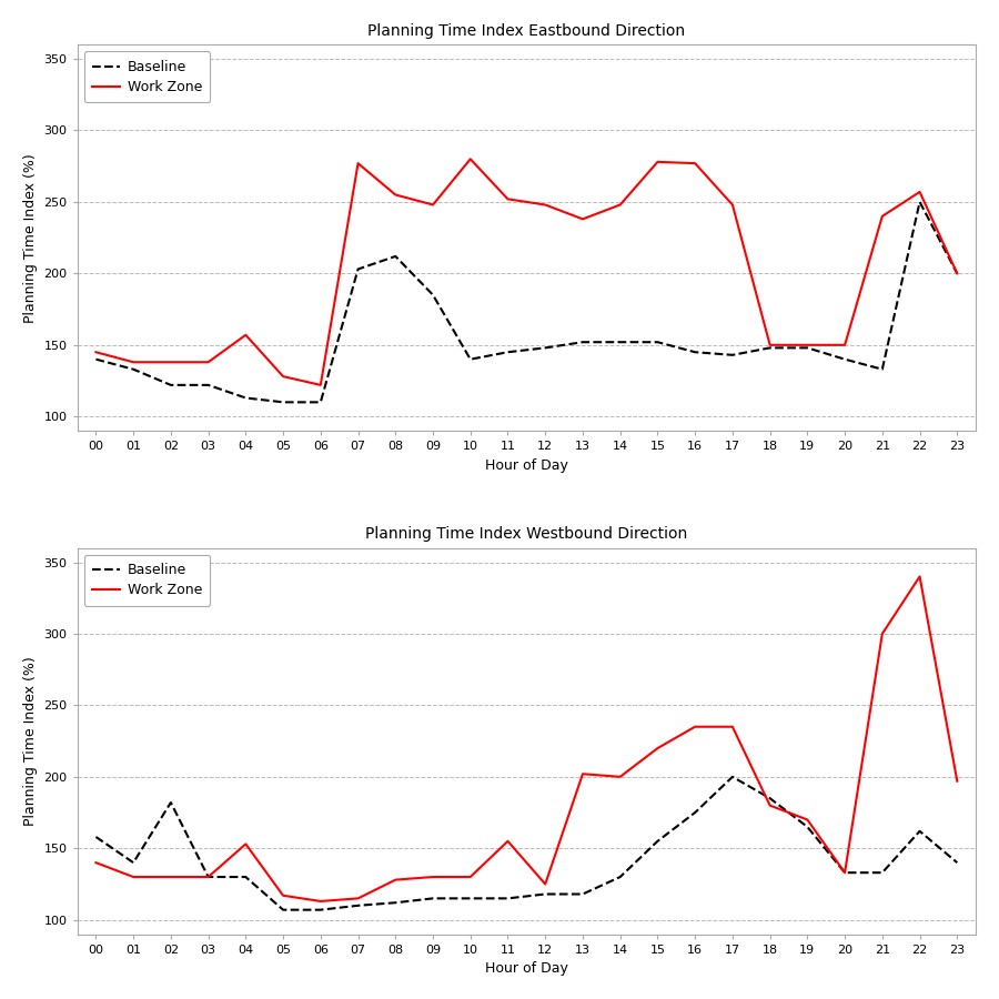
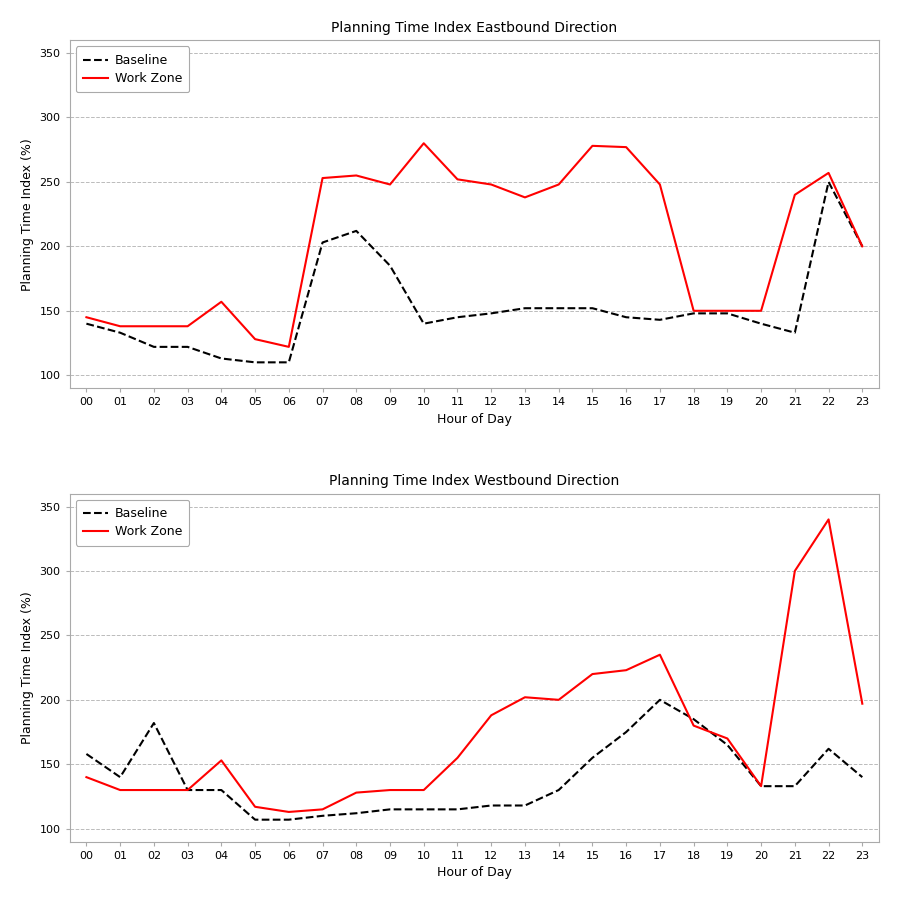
Planning Time Index Eastbound Direction/Work Zone/07: 277 -> 253
Planning Time Index Westbound Direction/Work Zone/12: 125 -> 188
Planning Time Index Westbound Direction/Work Zone/16: 235 -> 223
